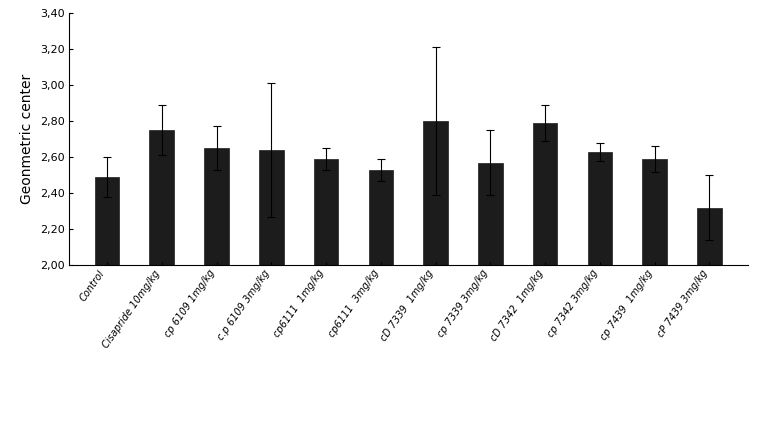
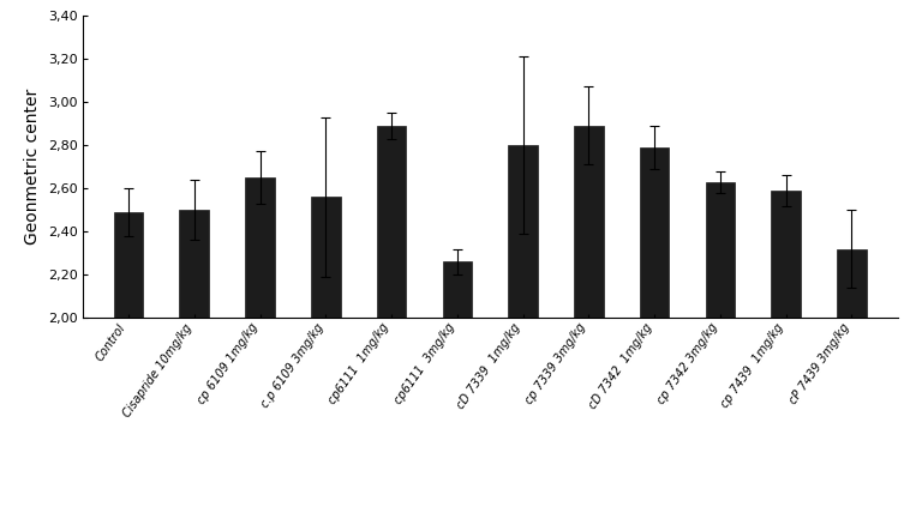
Cisapride 10mg/kg: 2,75 -> 2,50
c.p 6109 3mg/kg: 2,64 -> 2,56
cp6111 1mg/kg: 2,59 -> 2,89
cp6111 3mg/kg: 2,53 -> 2,26
cp 7339 3mg/kg: 2,57 -> 2,89
